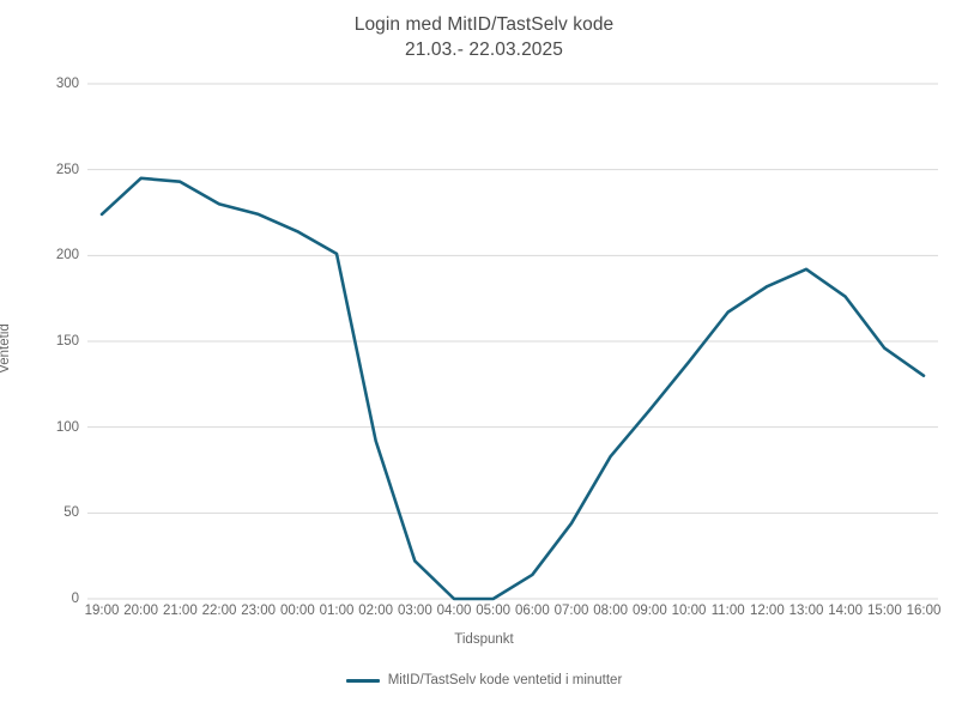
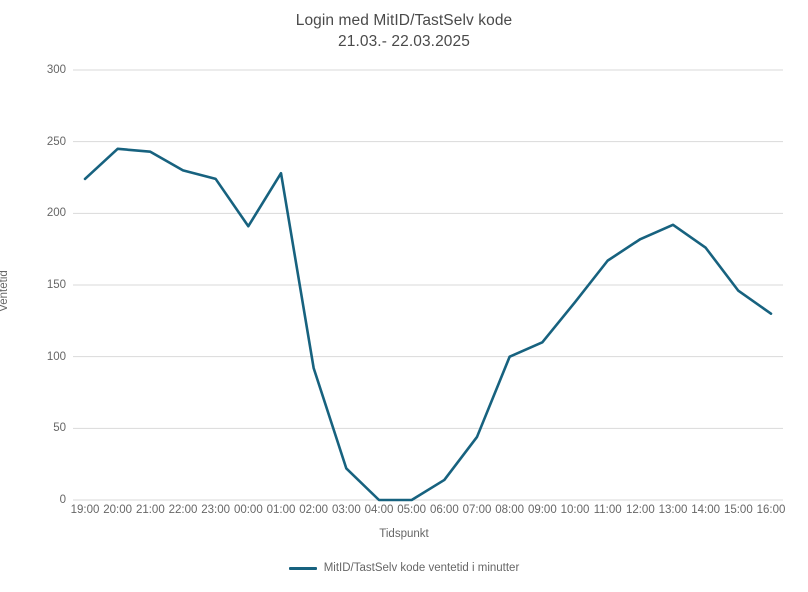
00:00: 214 -> 191
01:00: 201 -> 228
08:00: 83 -> 100
